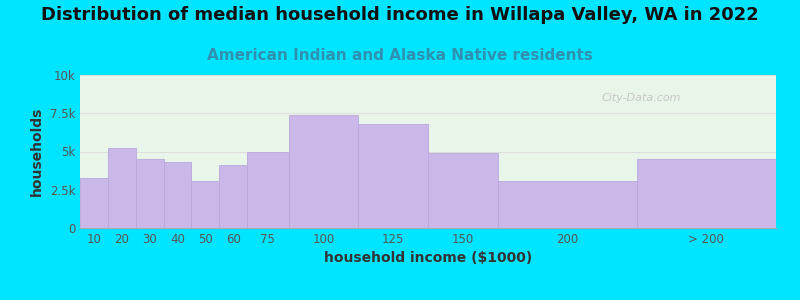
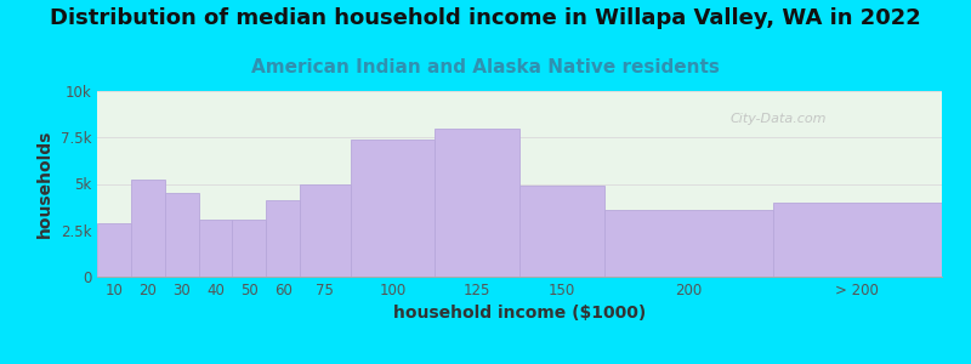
10: 3.3k -> 2.9k
40: 4.3k -> 3.1k
125: 6.8k -> 8.0k
200: 3.1k -> 3.6k
> 200: 4.5k -> 4.0k
